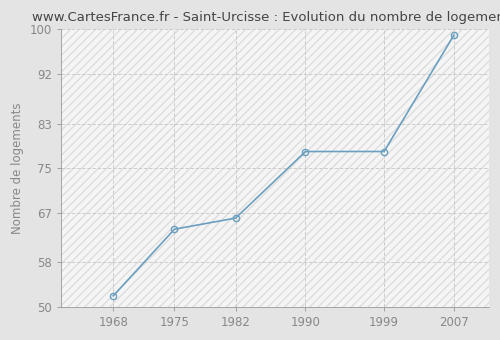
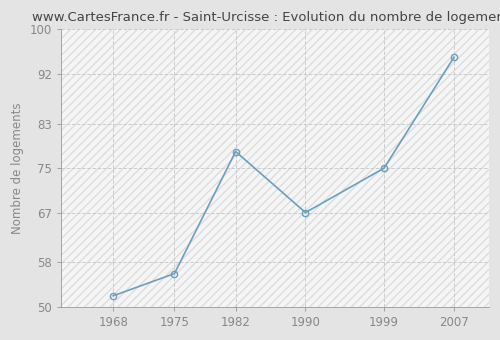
1975: 64 -> 56
1982: 66 -> 78
1990: 78 -> 67
1999: 78 -> 75
2007: 99 -> 95
